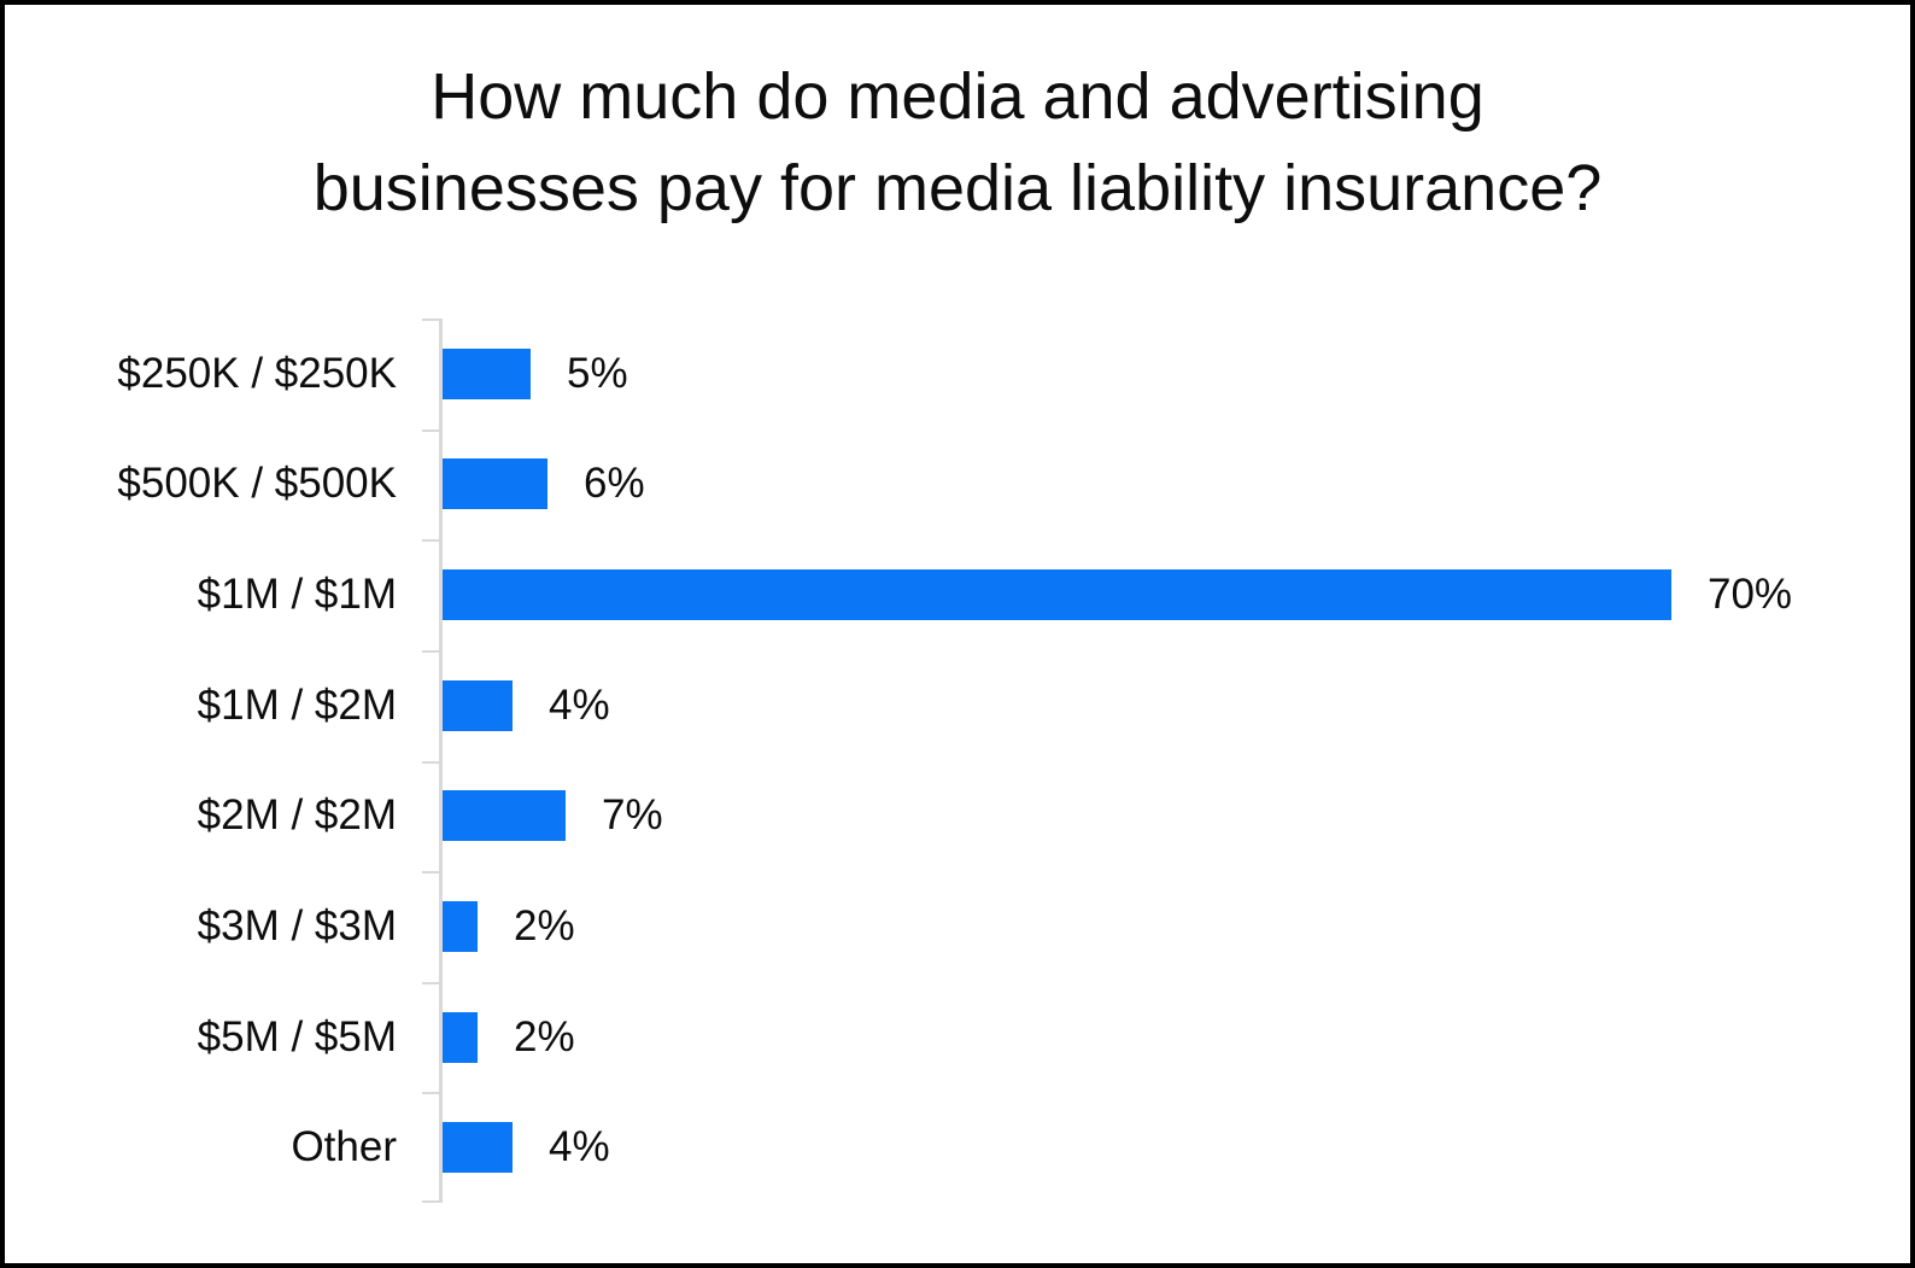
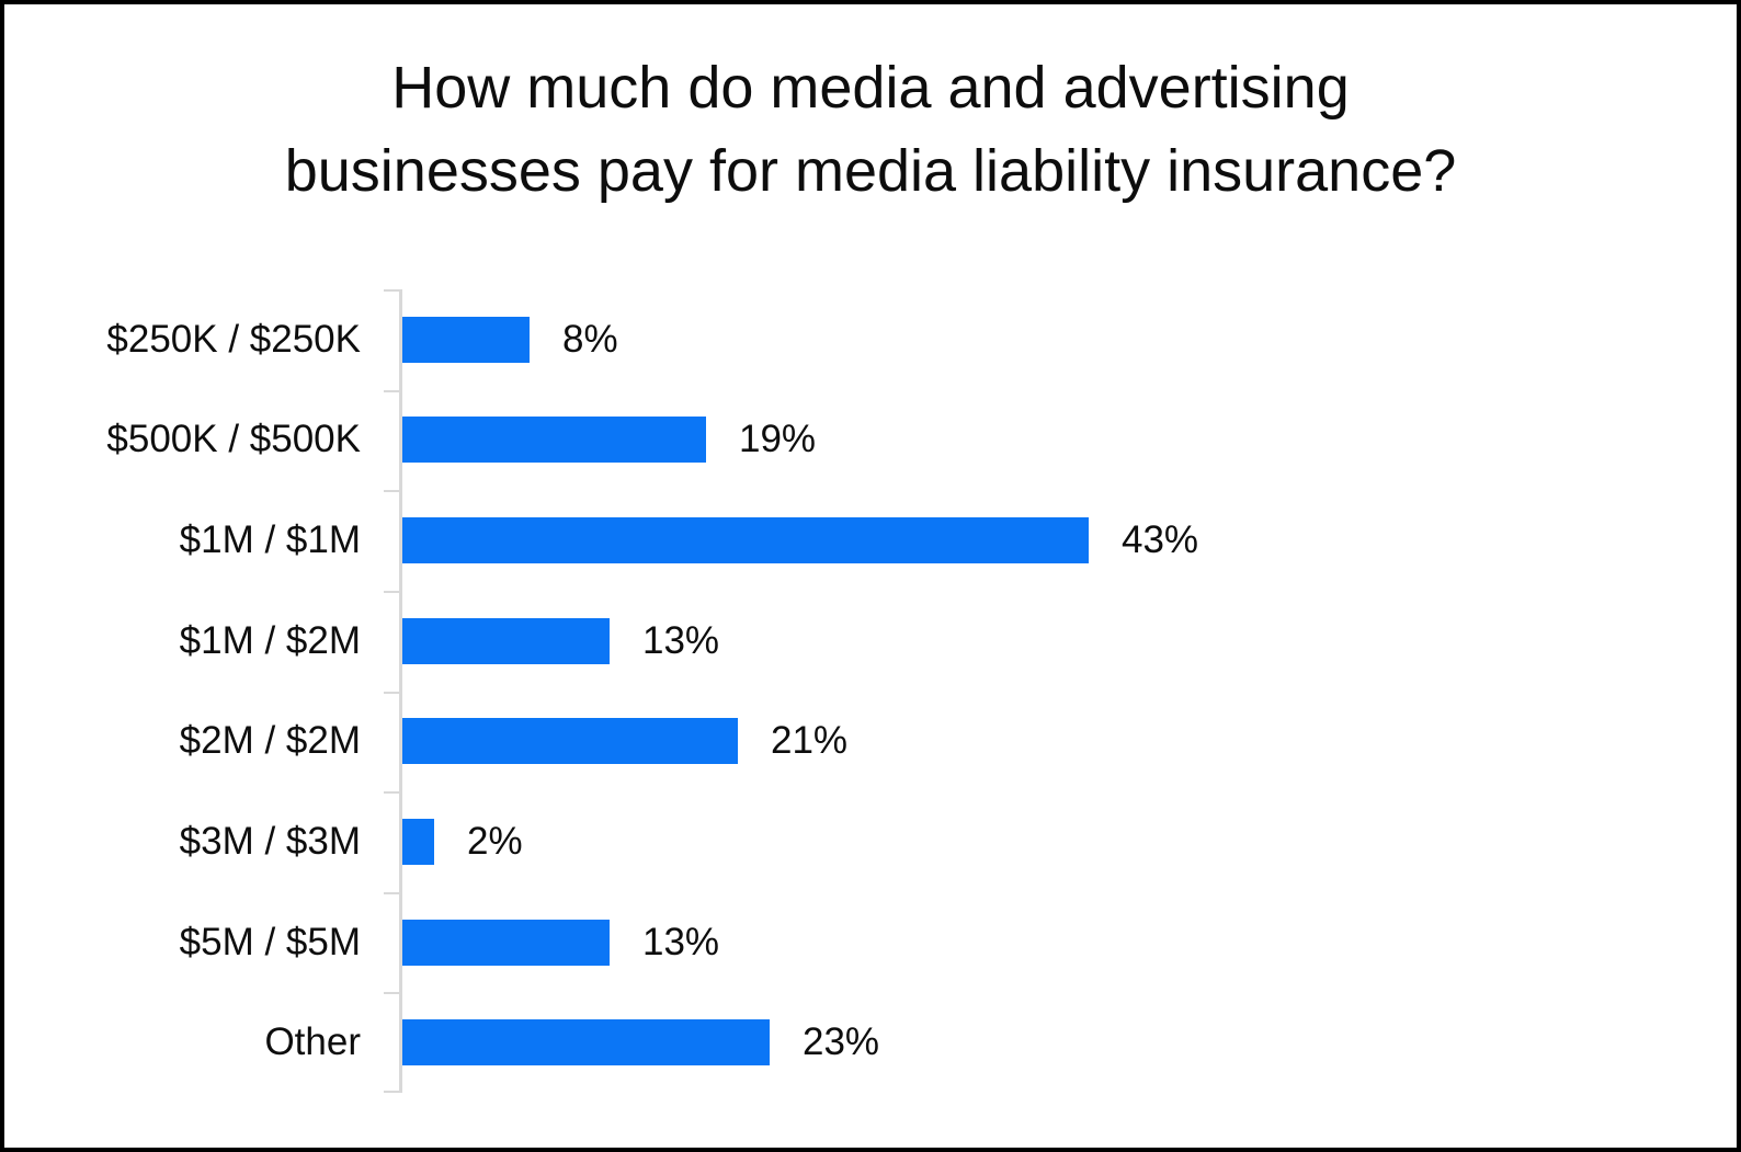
$250K / $250K: 5% -> 8%
$500K / $500K: 6% -> 19%
$1M / $1M: 70% -> 43%
$1M / $2M: 4% -> 13%
$2M / $2M: 7% -> 21%
$5M / $5M: 2% -> 13%
Other: 4% -> 23%
